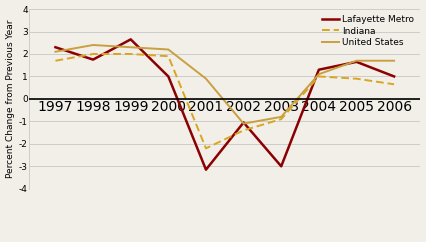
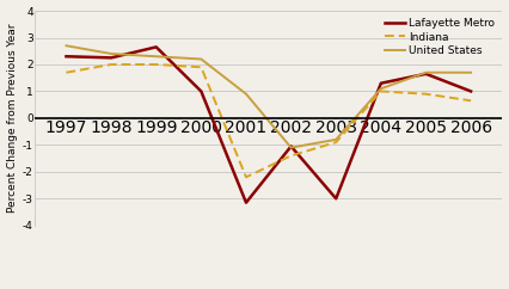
United States/1997: 2.1 -> 2.7
Lafayette Metro/1998: 1.75 -> 2.25
